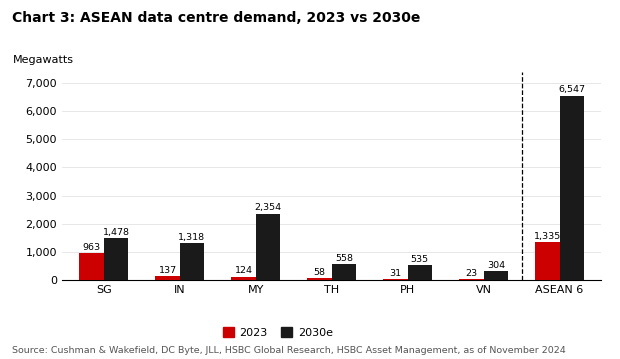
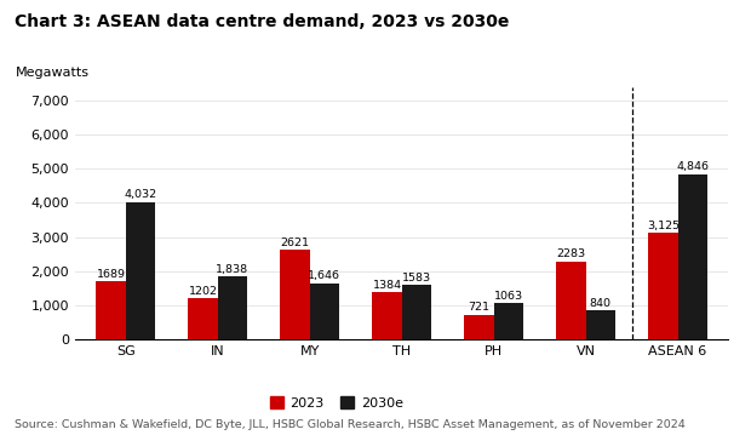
2023/SG: 963 -> 1689
2030e/SG: 1,478 -> 4,032
2023/IN: 137 -> 1202
2030e/IN: 1,318 -> 1,838
2023/MY: 124 -> 2621
2030e/MY: 2,354 -> 1,646
2023/TH: 58 -> 1384
2030e/TH: 558 -> 1583
2023/PH: 31 -> 721
2030e/PH: 535 -> 1063
2023/VN: 23 -> 2283
2030e/VN: 304 -> 840
2023/ASEAN 6: 1,335 -> 3,125
2030e/ASEAN 6: 6,547 -> 4,846
